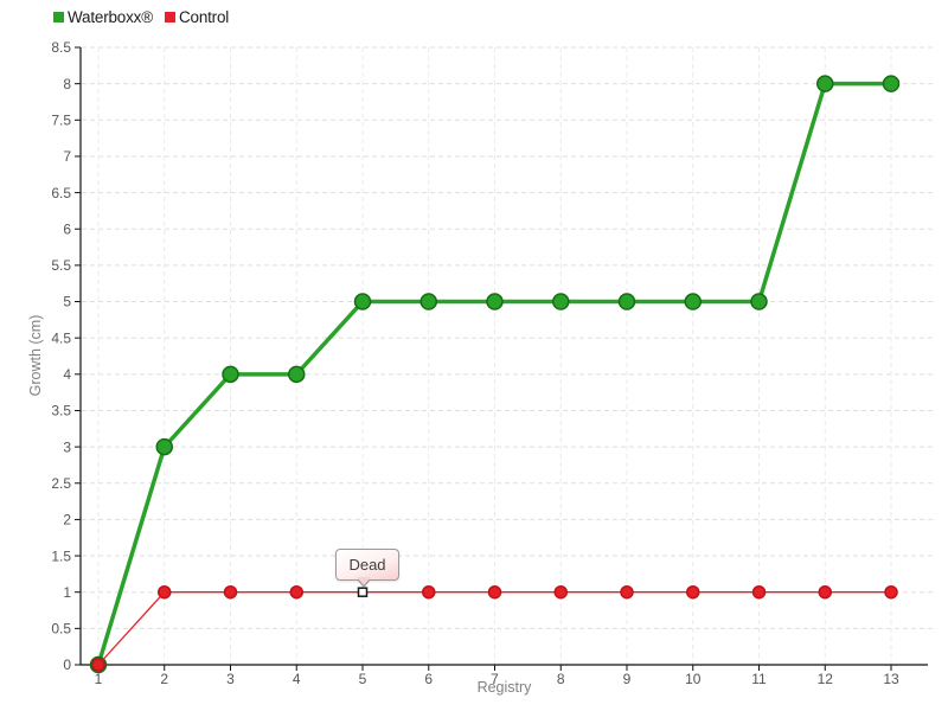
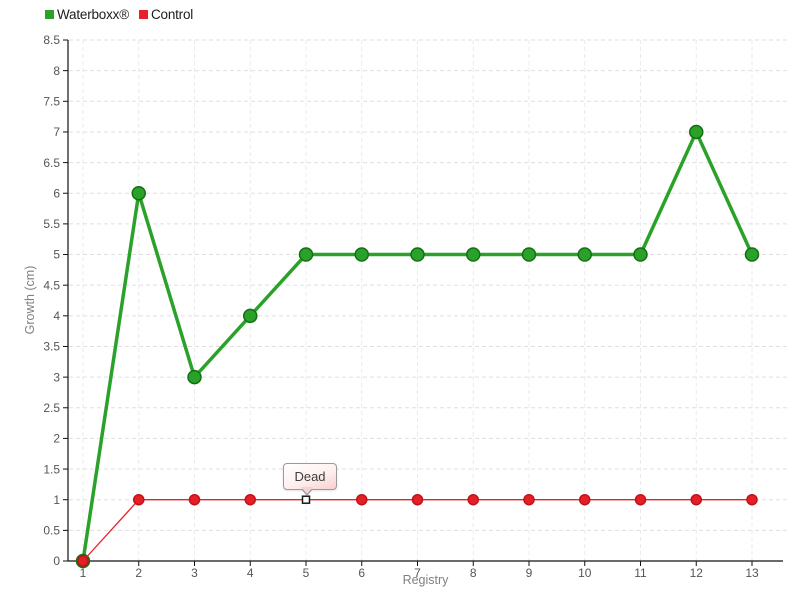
Waterboxx®/2: 3 -> 6
Waterboxx®/3: 4 -> 3
Waterboxx®/12: 8 -> 7
Waterboxx®/13: 8 -> 5
